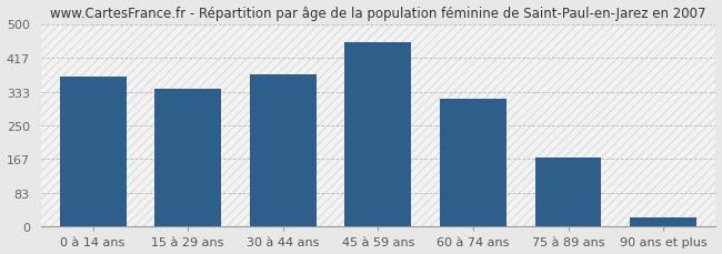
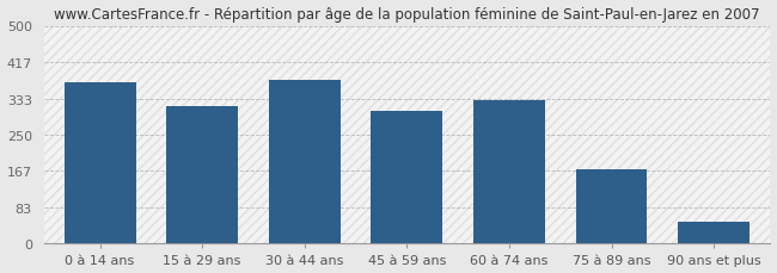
15 à 29 ans: 340 -> 315
45 à 59 ans: 455 -> 305
60 à 74 ans: 315 -> 330
90 ans et plus: 22 -> 50
